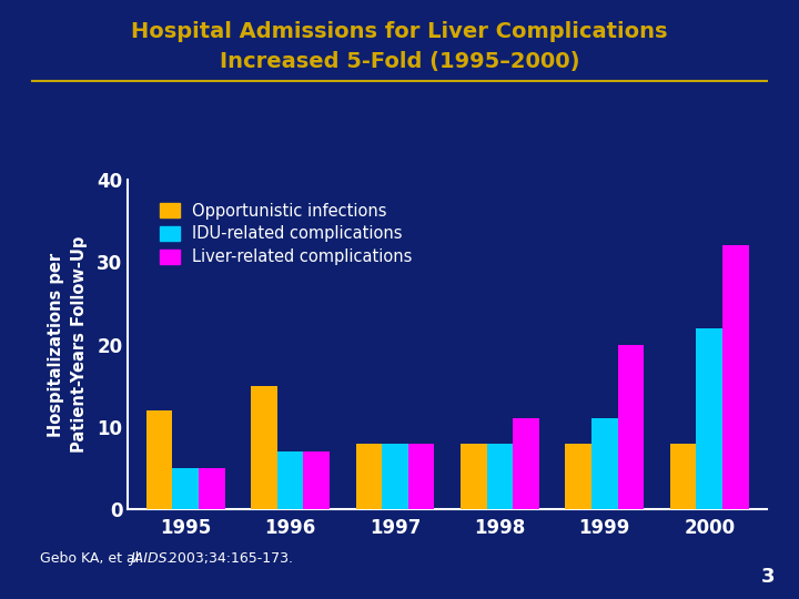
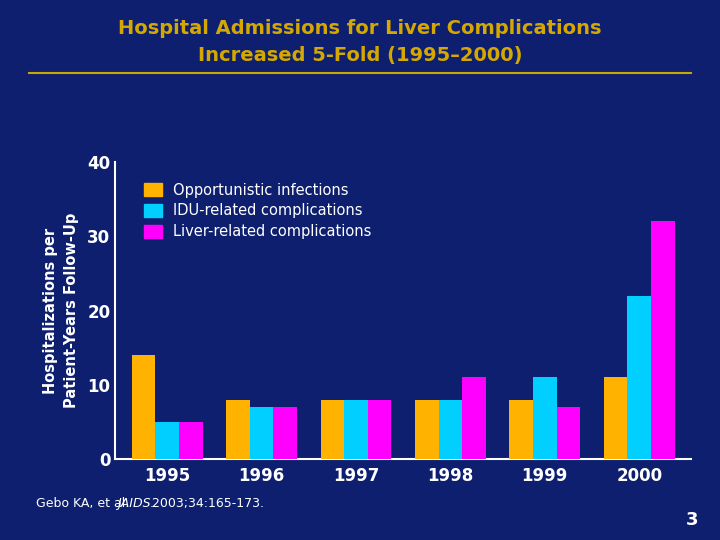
Opportunistic infections/1995: 12 -> 14
Opportunistic infections/1996: 15 -> 8
Liver-related complications/1999: 20 -> 7
Opportunistic infections/2000: 8 -> 11
